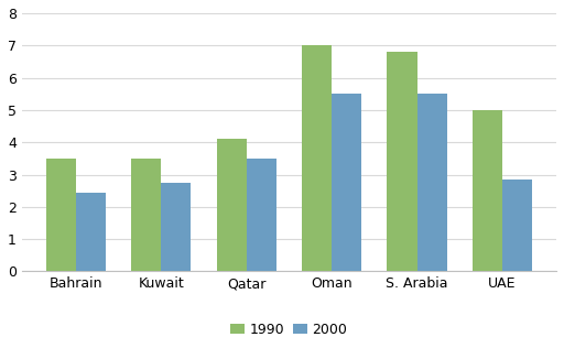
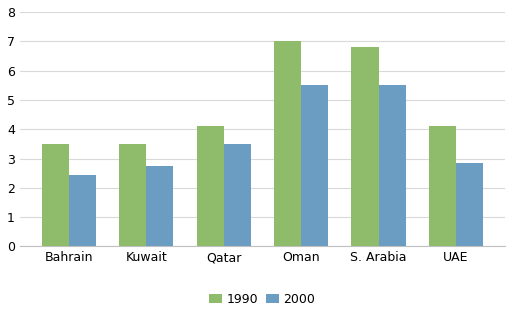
1990/UAE: 5.0 -> 4.1
